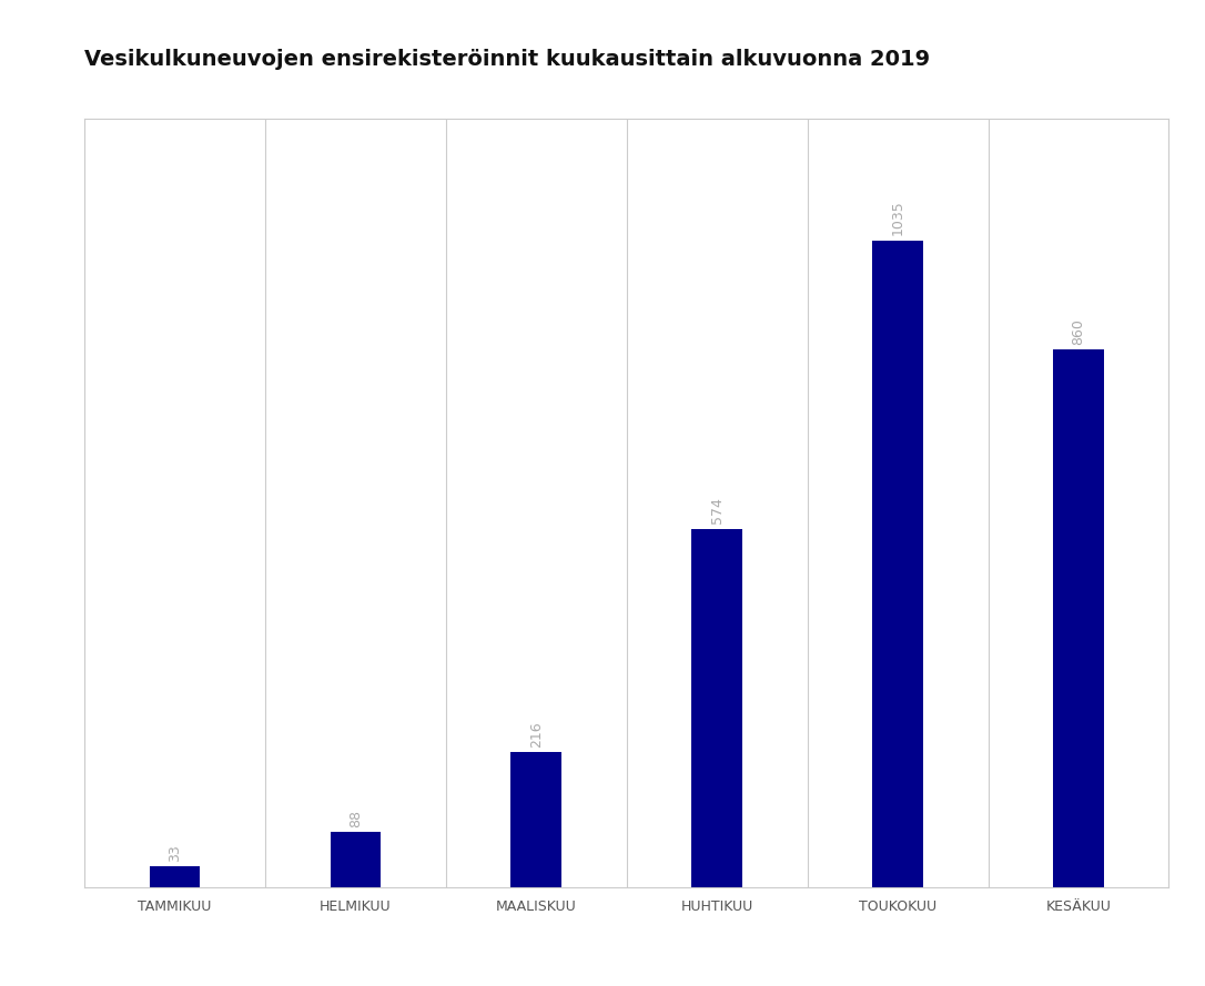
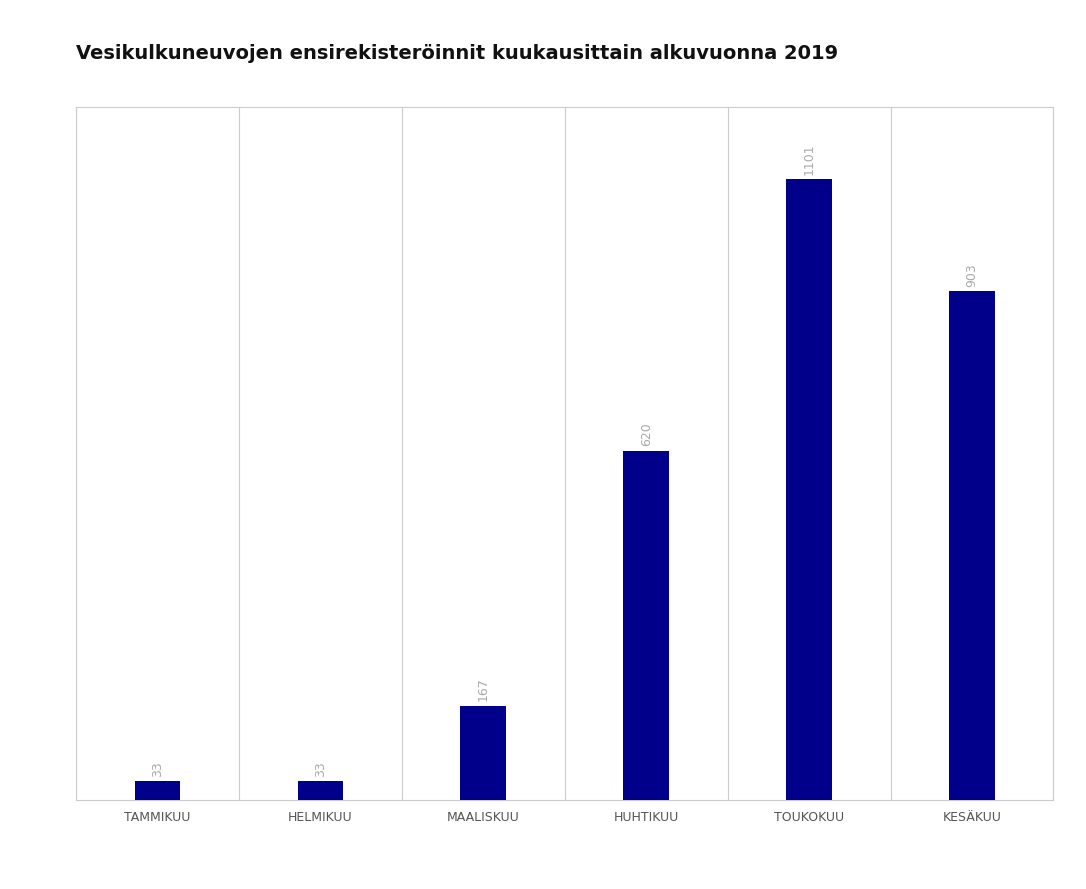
HELMIKUU: 88 -> 33
MAALISKUU: 216 -> 167
HUHTIKUU: 574 -> 620
TOUKOKUU: 1035 -> 1101
KESÄKUU: 860 -> 903
